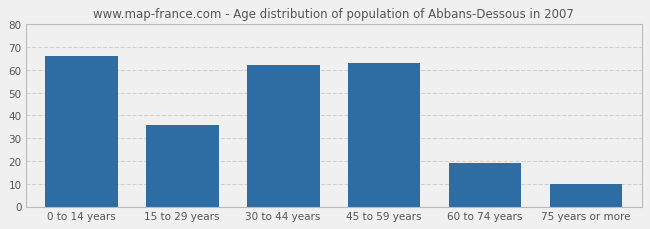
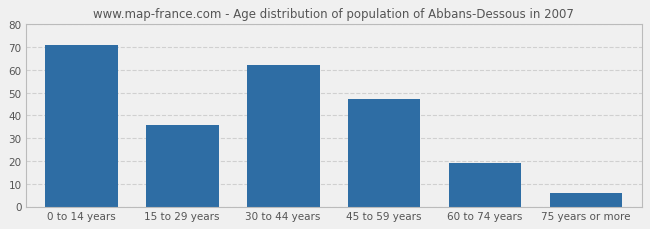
0 to 14 years: 66 -> 71
45 to 59 years: 63 -> 47
75 years or more: 10 -> 6
